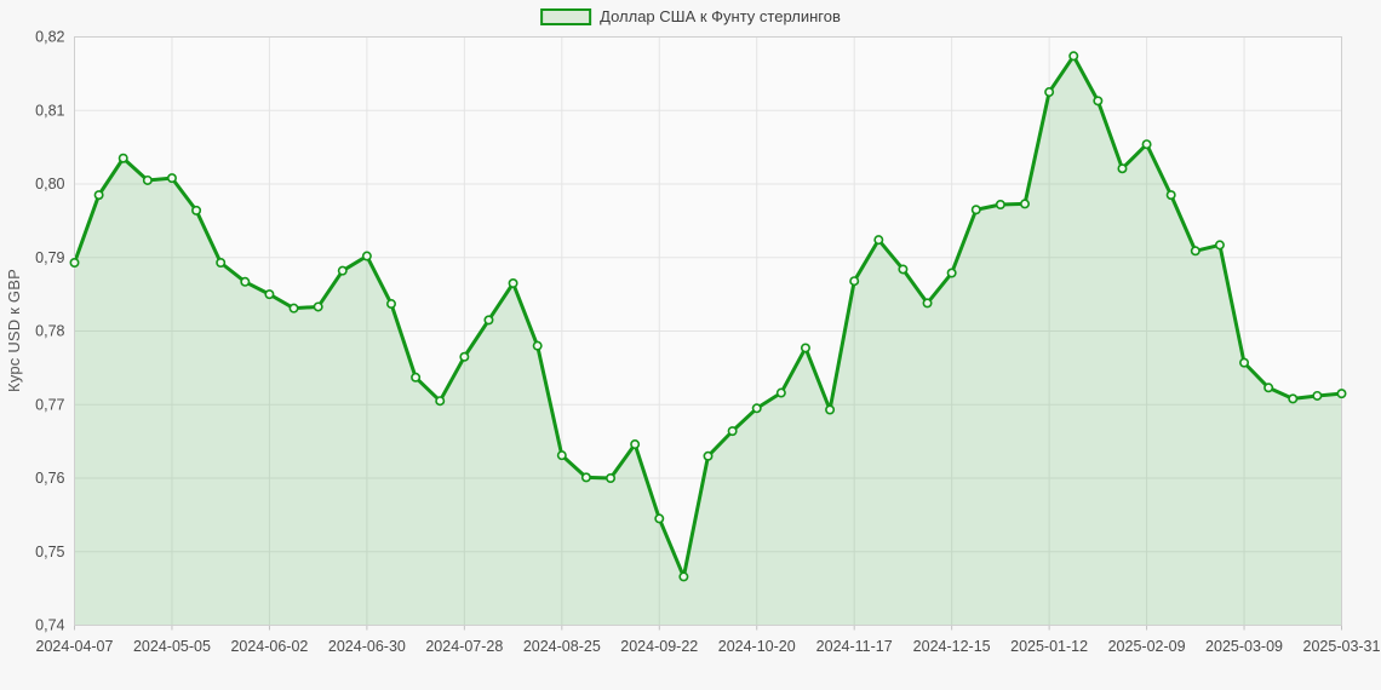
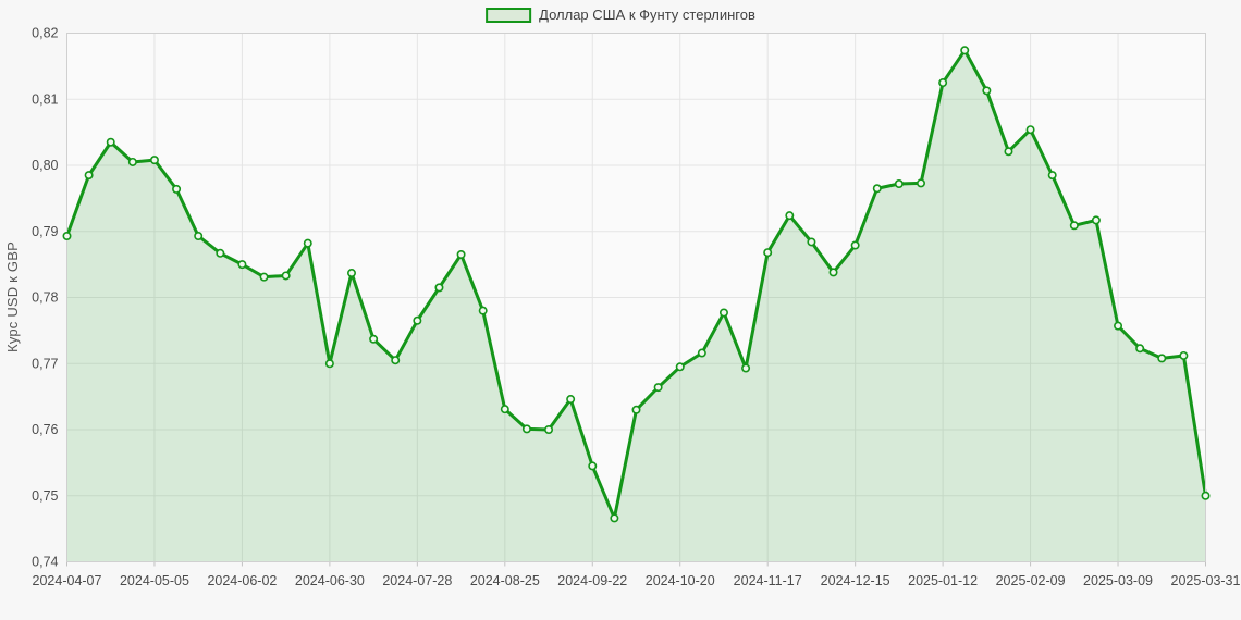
2024-06-30: 0,79 -> 0,77
2025-03-31: 0,77 -> 0,75
